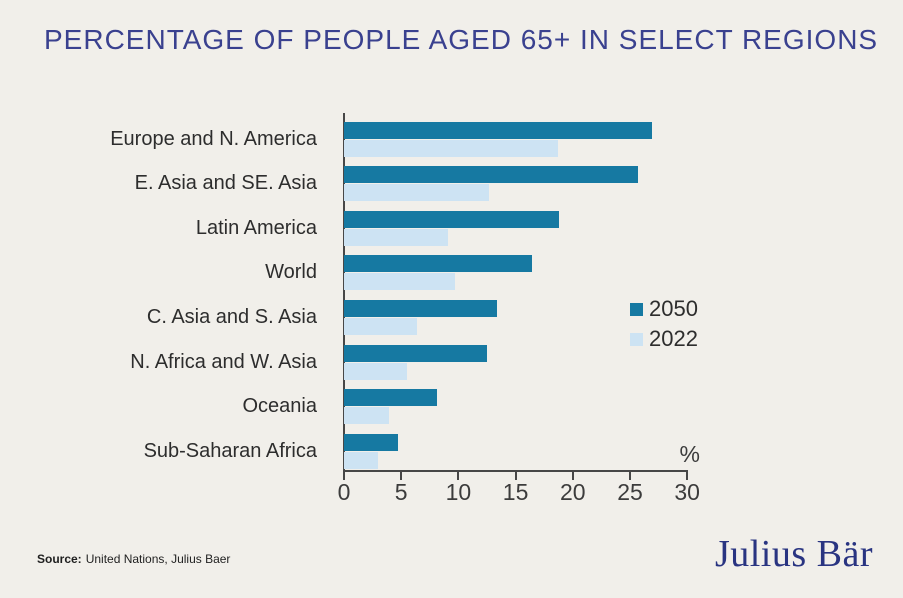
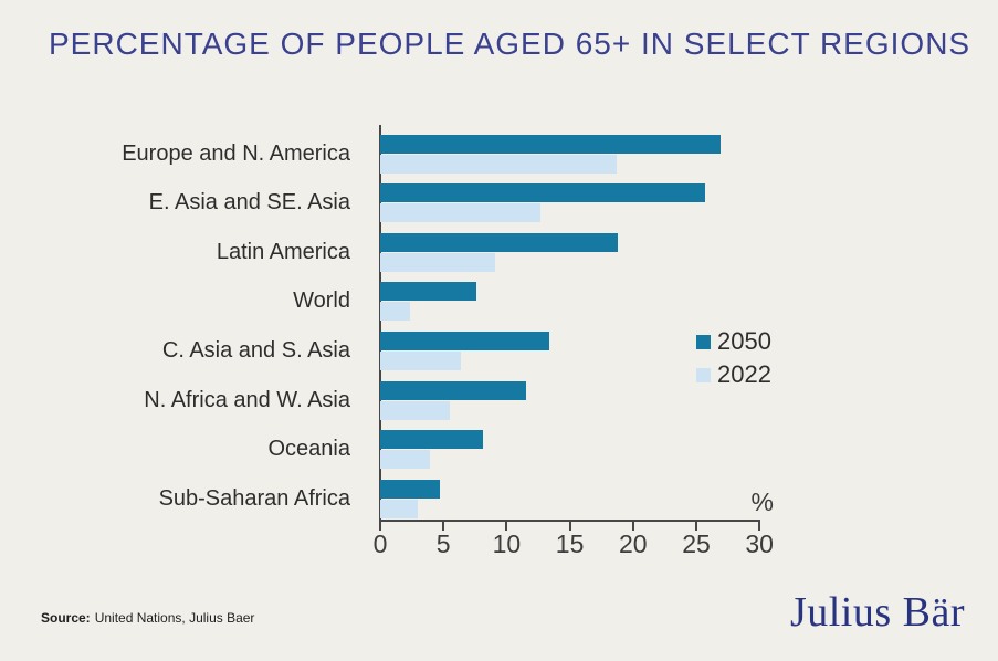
2050/World: 16.4 -> 7.6
2022/World: 9.7 -> 2.4
2050/N. Africa and W. Asia: 12.5 -> 11.5
